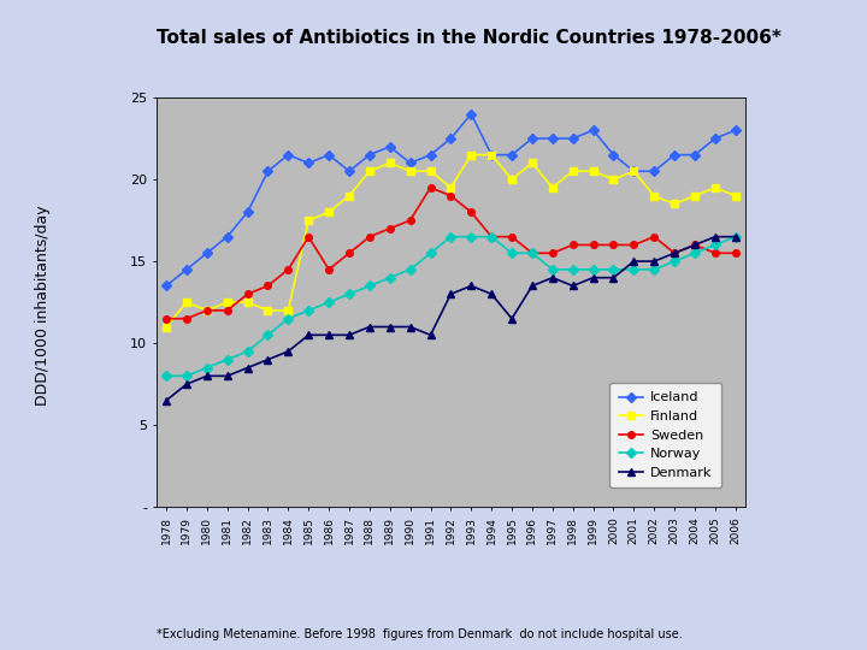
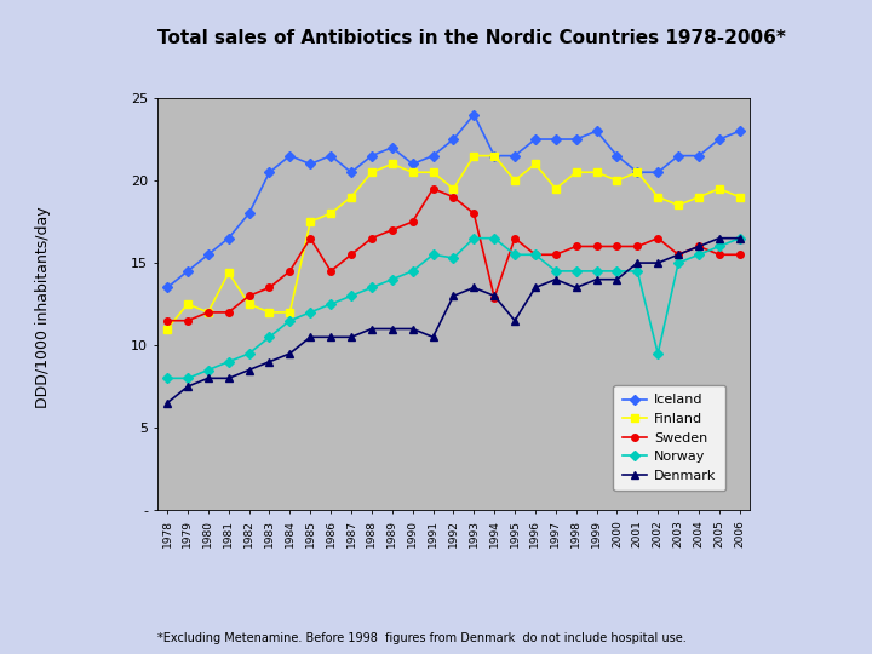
Finland/1981: 12.5 -> 14.4
Norway/1992: 16.5 -> 15.3
Sweden/1994: 16.5 -> 12.9
Norway/2002: 14.5 -> 9.5
